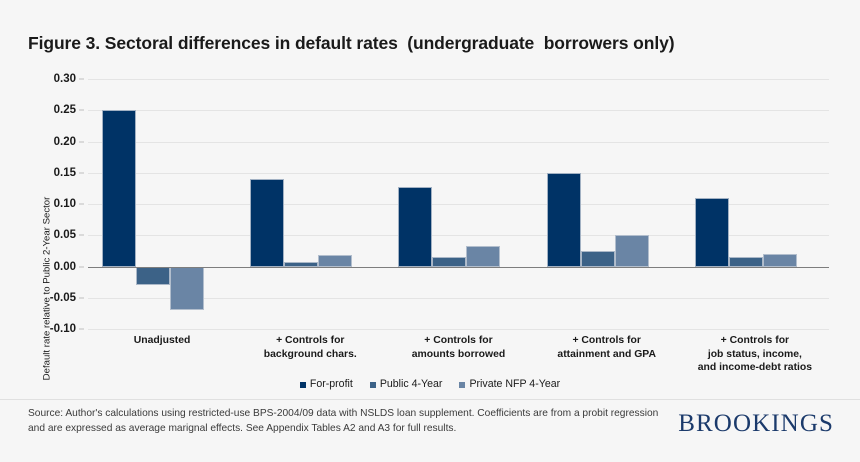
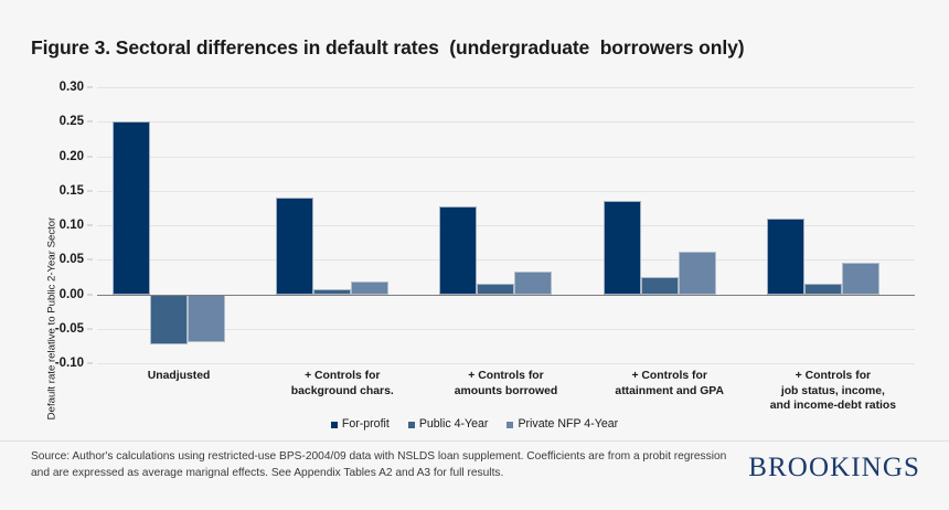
Public 4-Year/Unadjusted: -0.03 -> -0.07
For-profit/+ Controls for attainment and GPA: 0.15 -> 0.14
Private NFP 4-Year/+ Controls for attainment and GPA: 0.05 -> 0.06
Private NFP 4-Year/+ Controls for job status, income, and income-debt ratios: 0.02 -> 0.04
